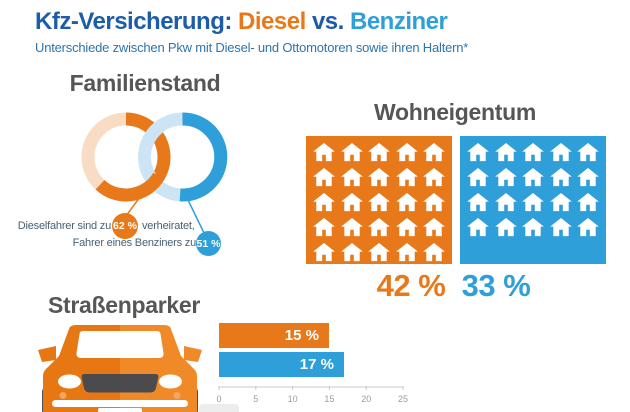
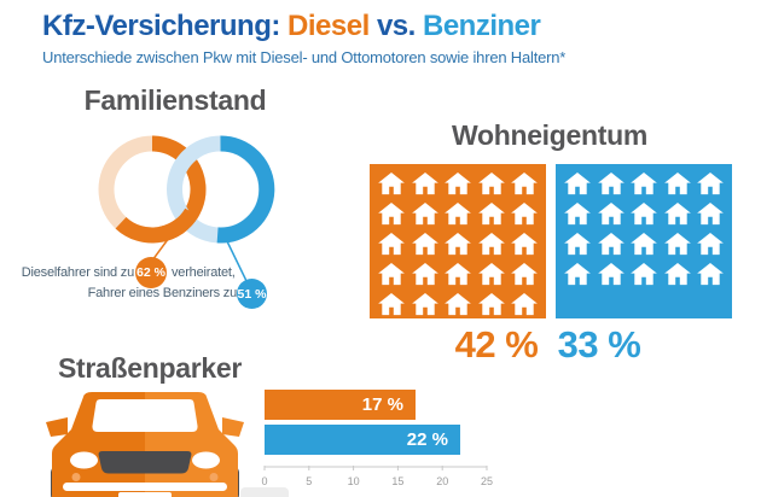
Straßenparker/Diesel: 15 -> 17
Straßenparker/Benziner: 17 -> 22
